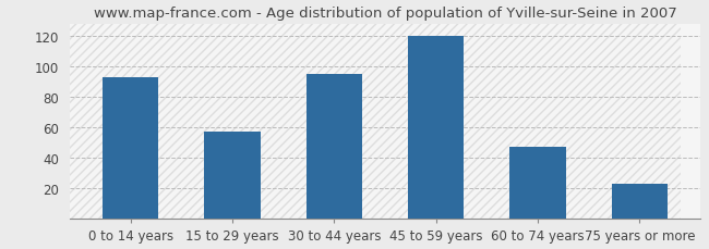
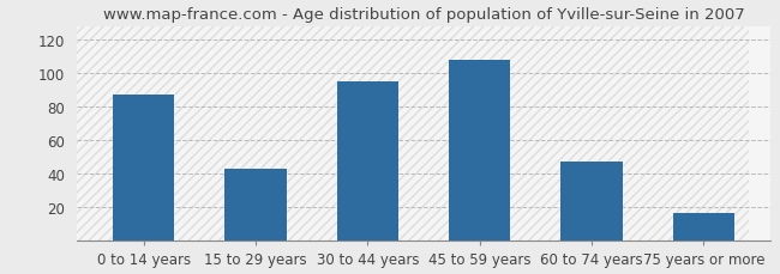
0 to 14 years: 93 -> 87
15 to 29 years: 57 -> 43
45 to 59 years: 120 -> 108
75 years or more: 23 -> 17
